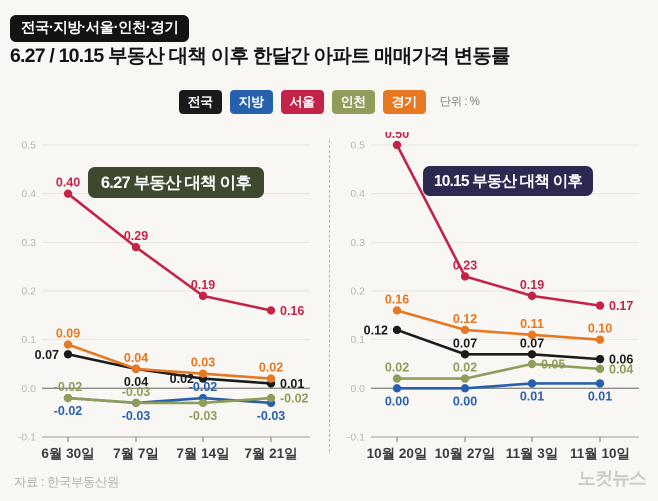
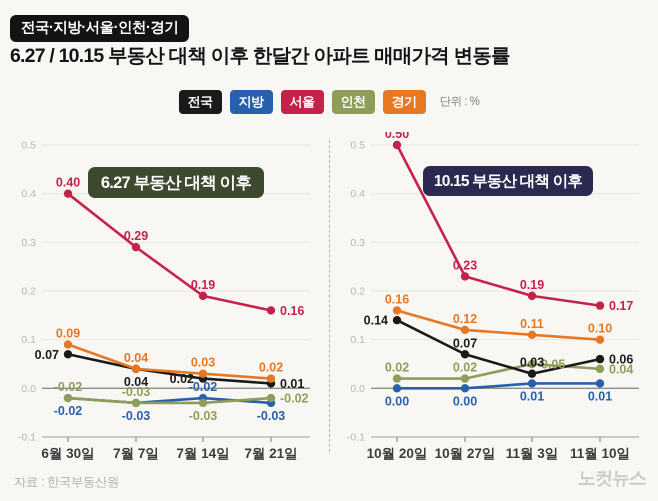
10.15 부동산 대책 이후/전국/10월 20일: 0.12 -> 0.14
10.15 부동산 대책 이후/전국/11월 3일: 0.07 -> 0.03
